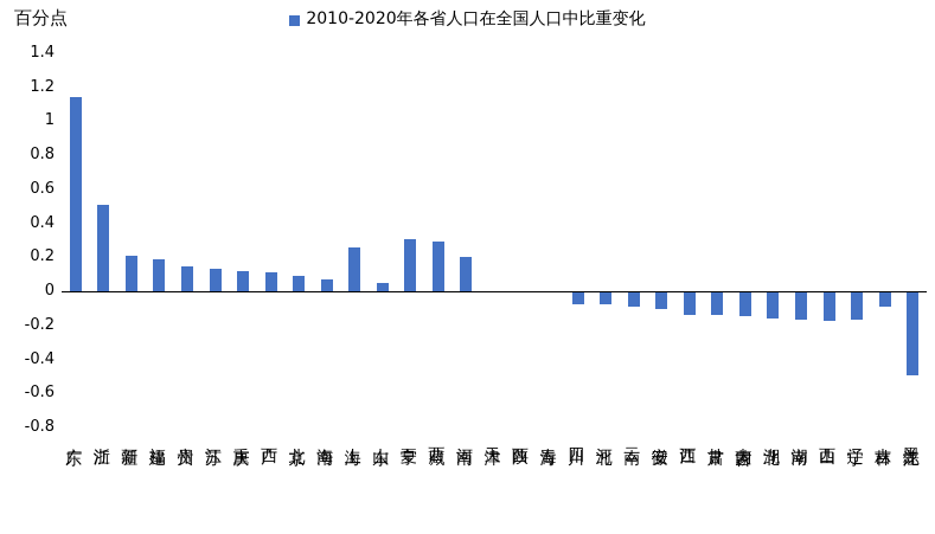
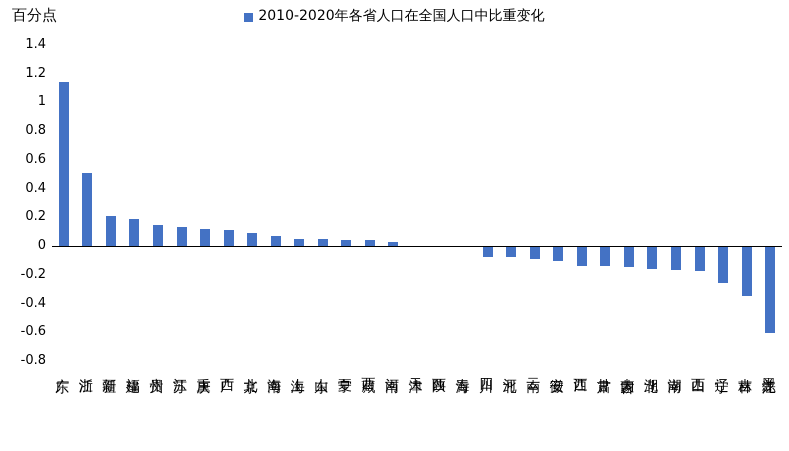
上海: 0.26 -> 0.05
宁夏: 0.31 -> 0.04
西藏: 0.29 -> 0.04
河南: 0.20 -> 0.03
辽宁: -0.16 -> -0.25
吉林: -0.08 -> -0.34
黑龙江: -0.49 -> -0.60
